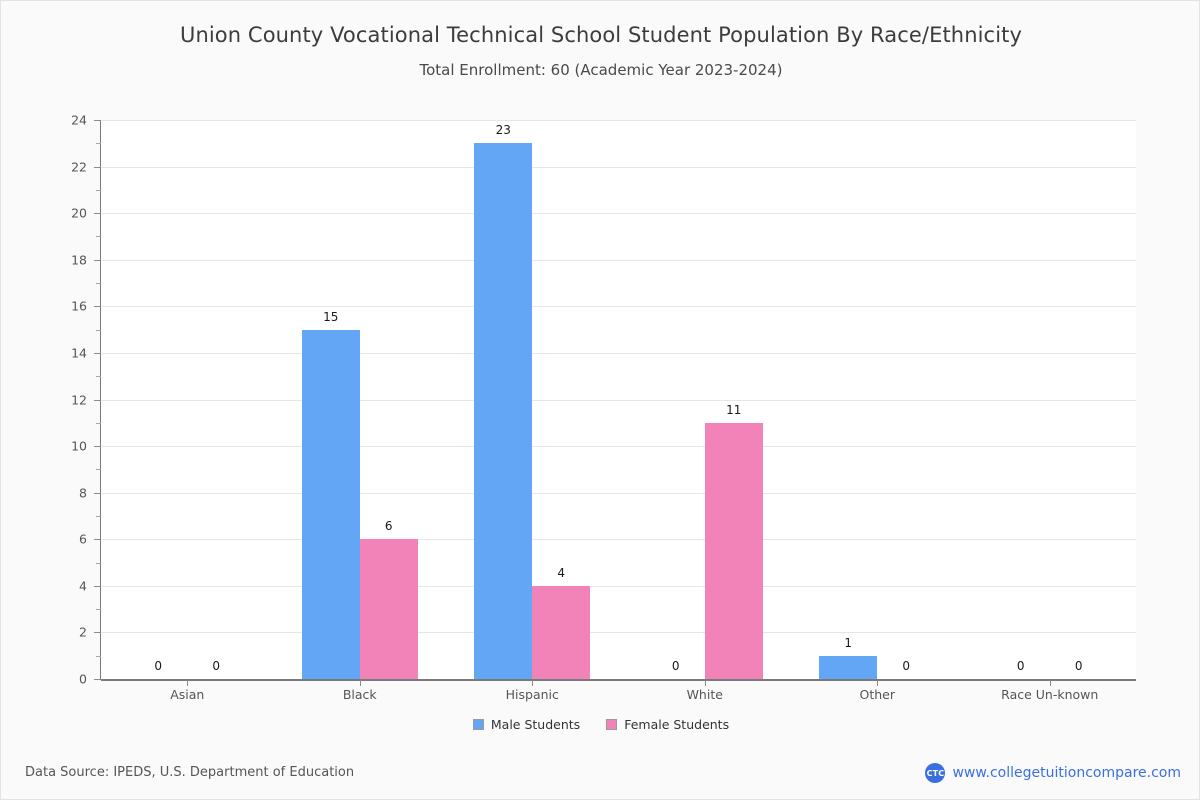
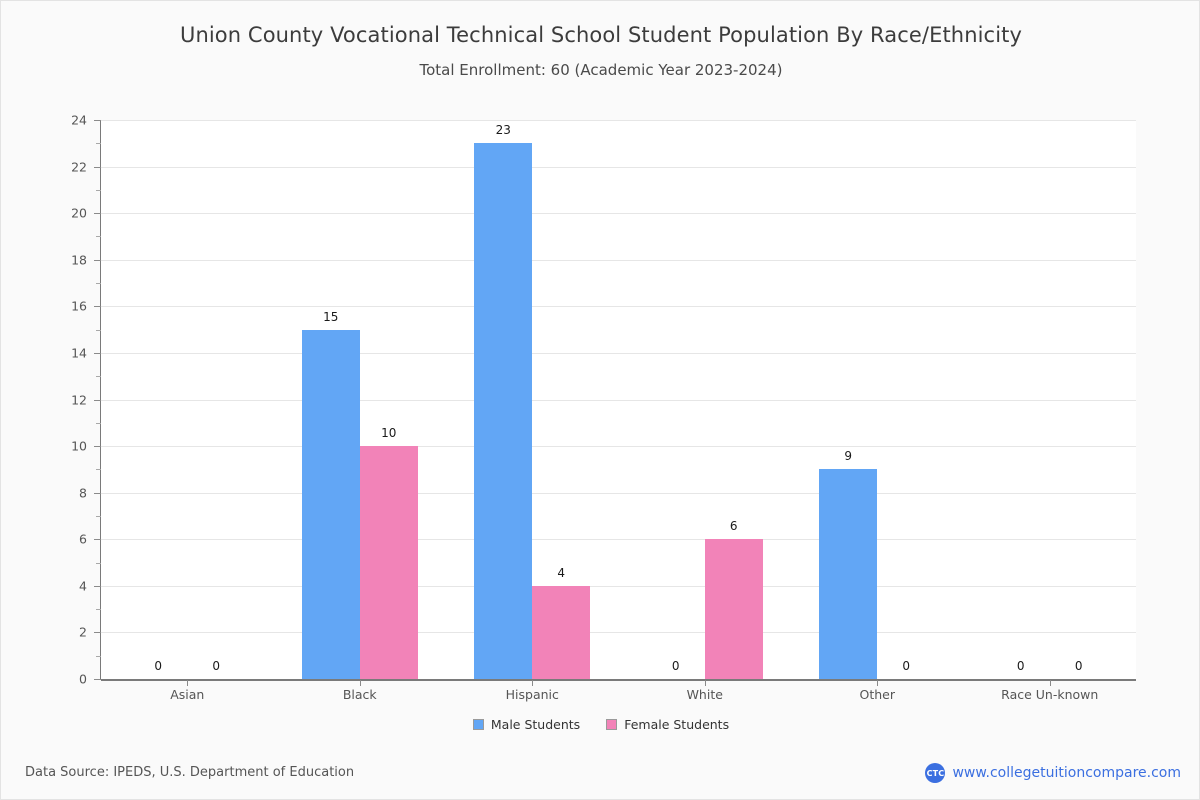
Female Students/Black: 6 -> 10
Female Students/White: 11 -> 6
Male Students/Other: 1 -> 9
